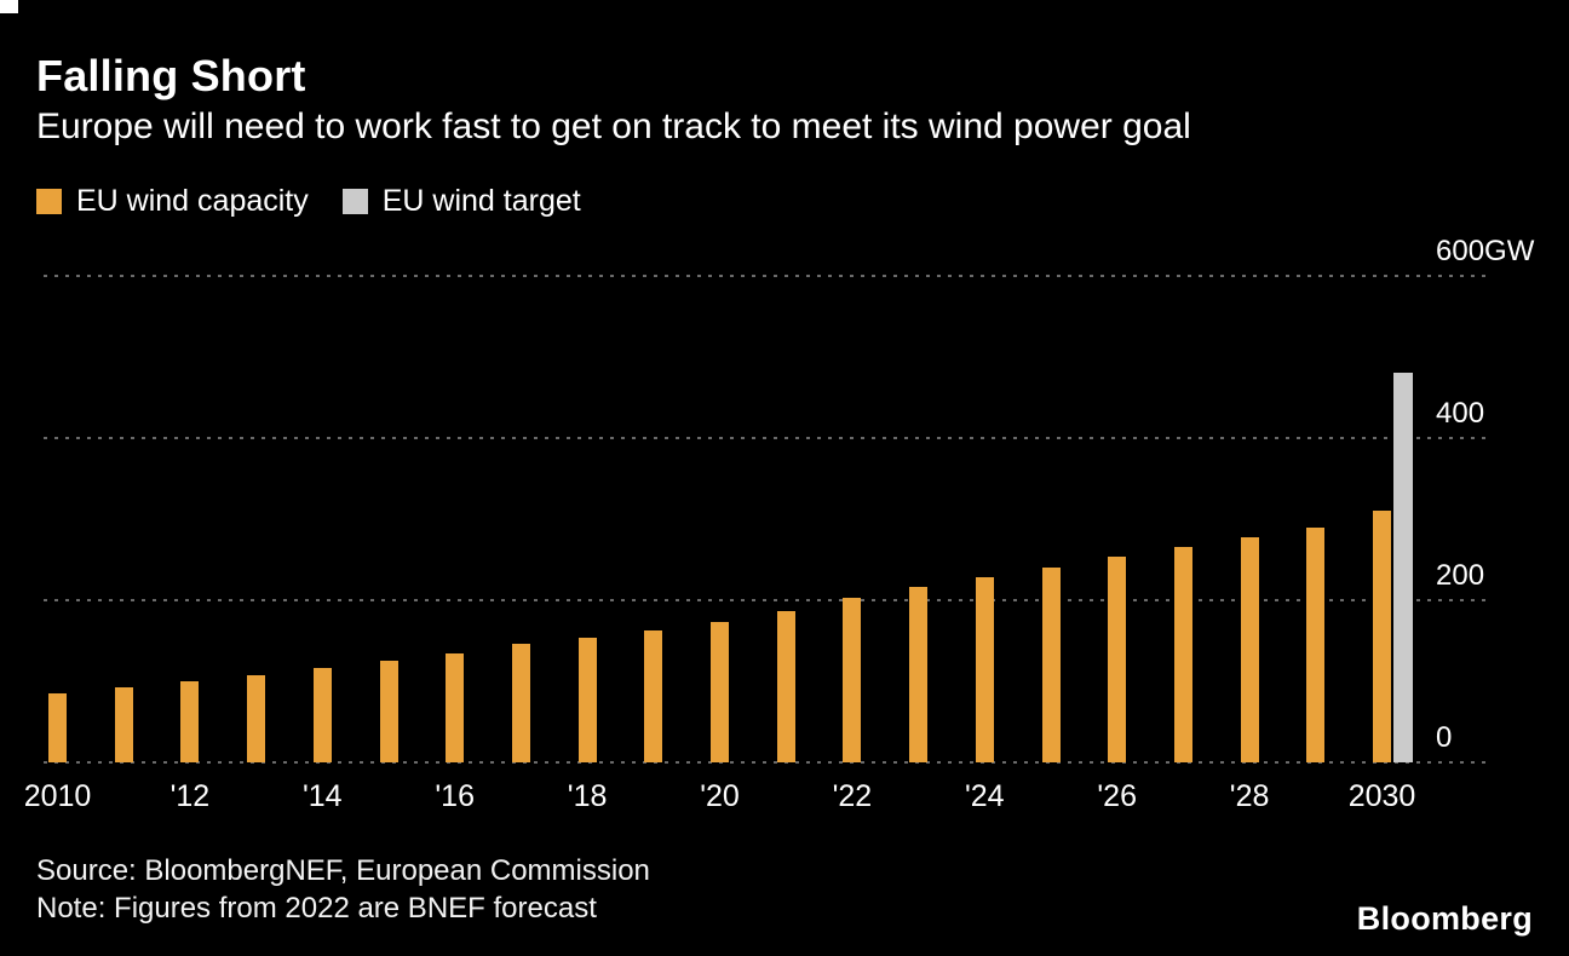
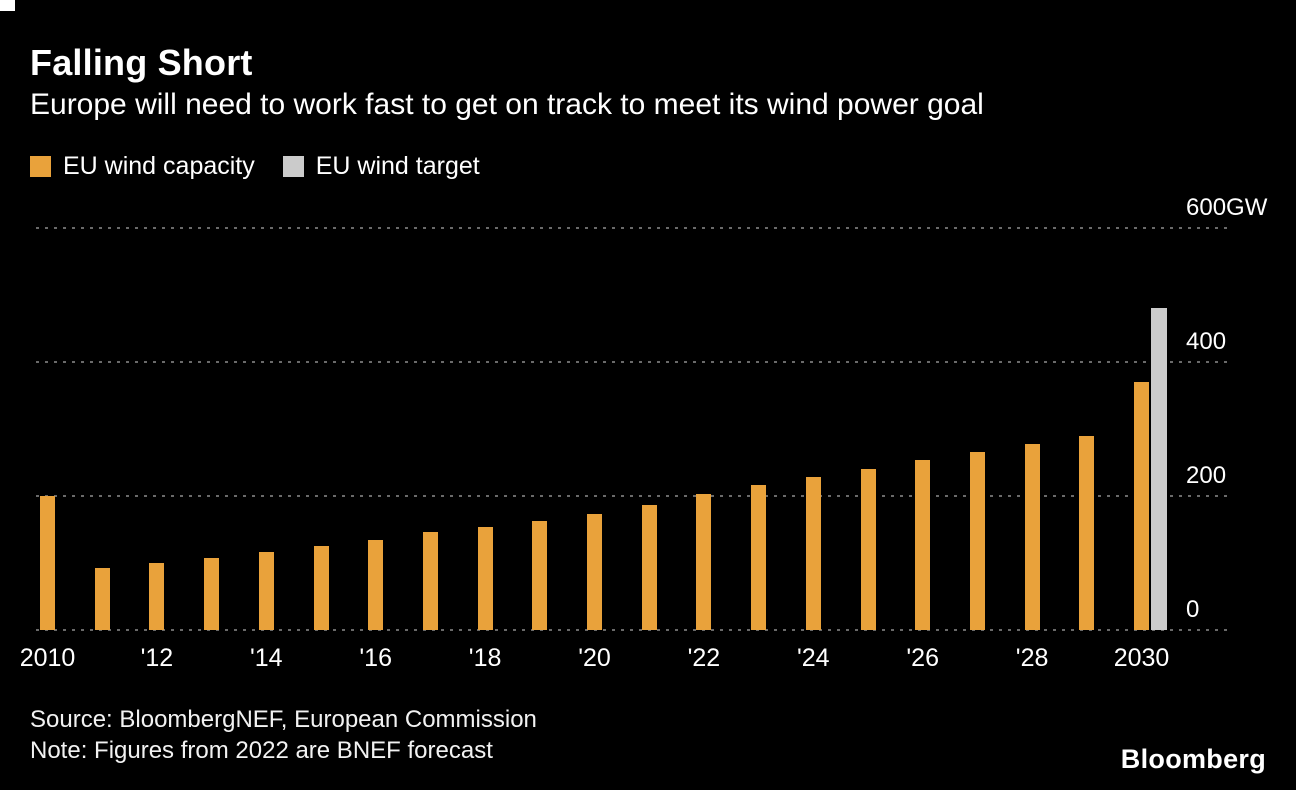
2010: 80 -> 200
2030: 310 -> 370
